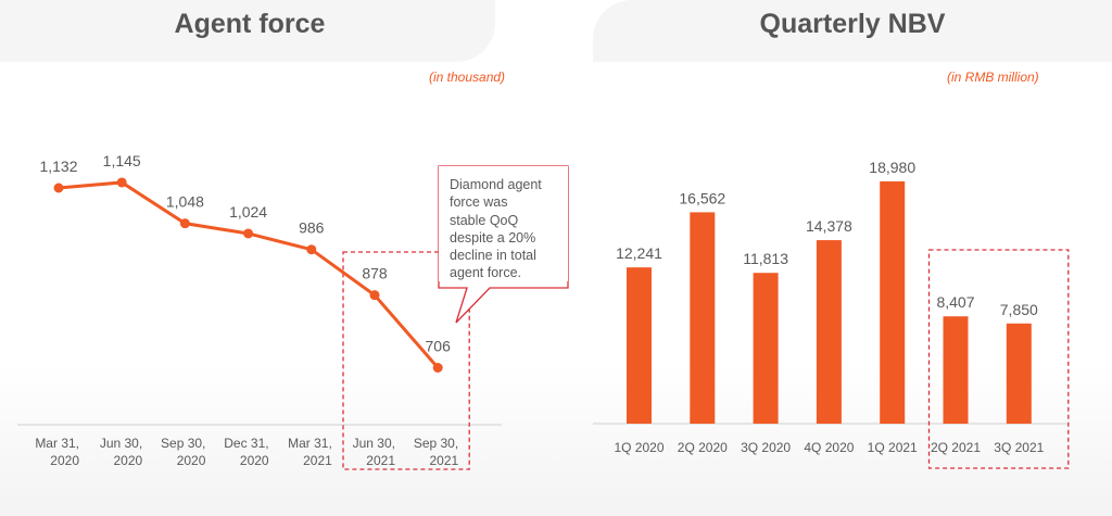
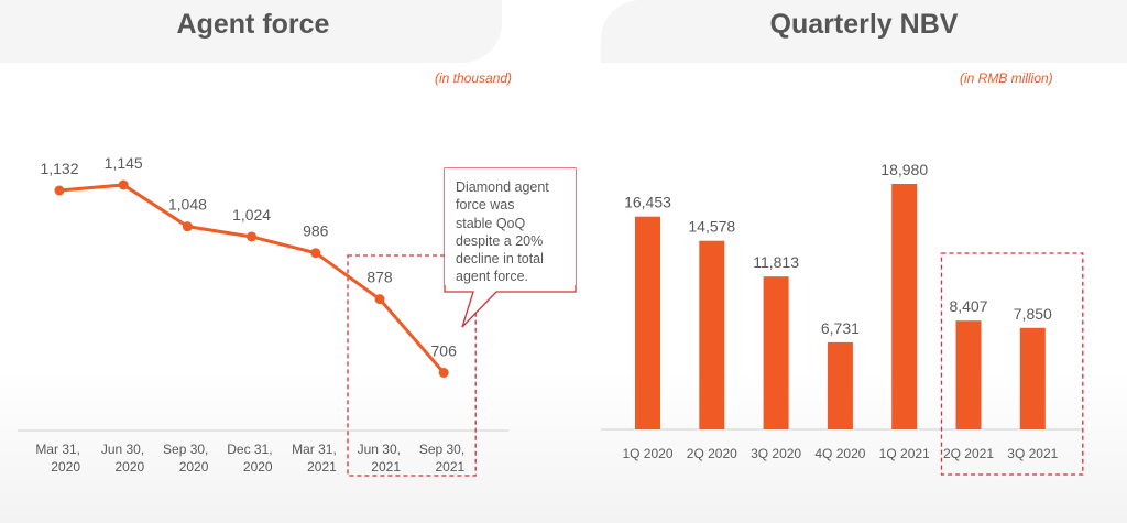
Quarterly NBV/1Q 2020: 12,241 -> 16,453
Quarterly NBV/2Q 2020: 16,562 -> 14,578
Quarterly NBV/4Q 2020: 14,378 -> 6,731
